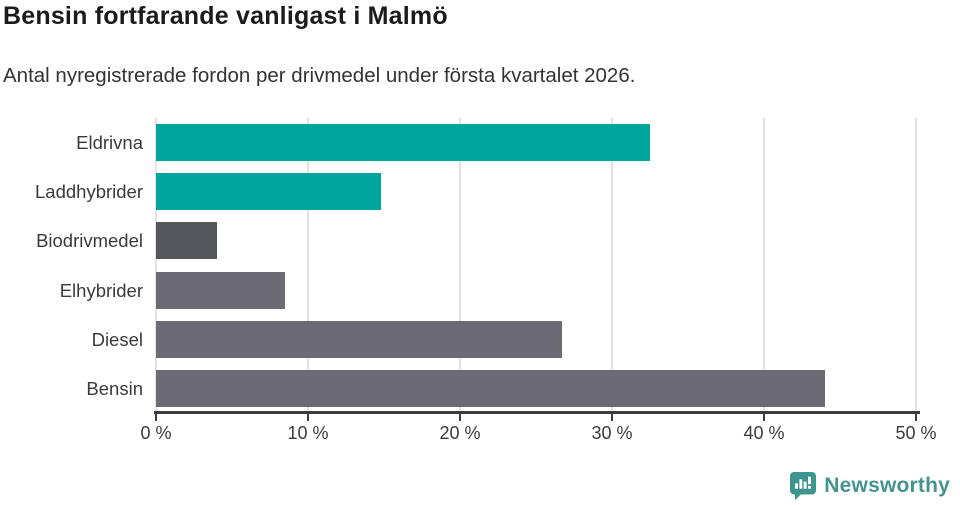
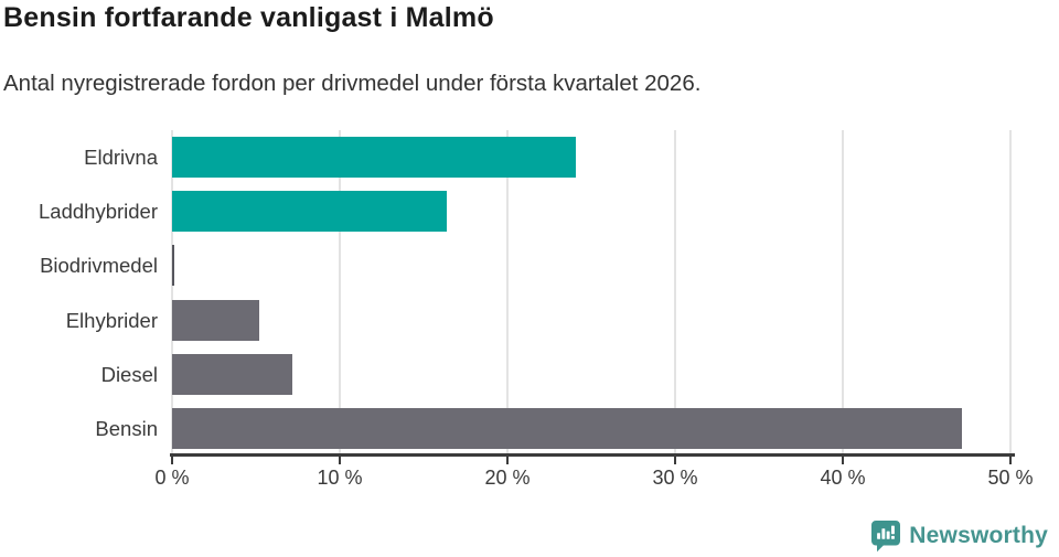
Eldrivna: 32.5% -> 24.1%
Laddhybrider: 14.8% -> 16.4%
Biodrivmedel: 4.0% -> 0.1%
Elhybrider: 8.5% -> 5.2%
Diesel: 26.7% -> 7.2%
Bensin: 44.0% -> 47.1%
